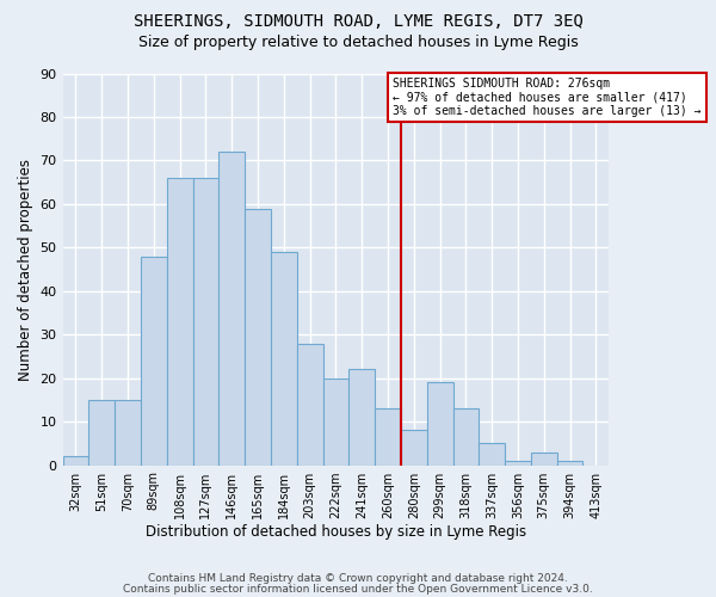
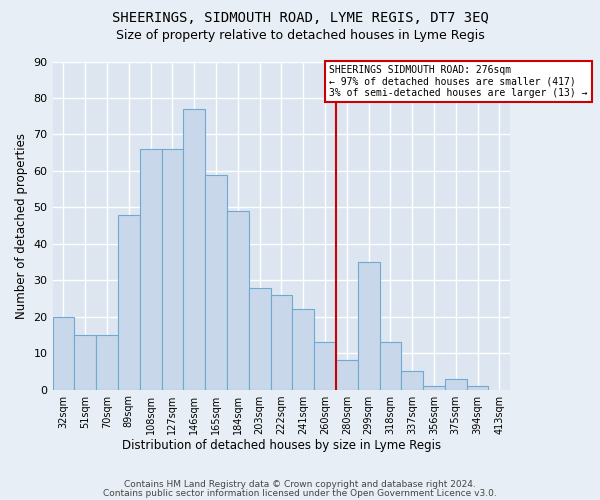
32sqm: 2 -> 20
146sqm: 72 -> 77
222sqm: 20 -> 26
299sqm: 19 -> 35
